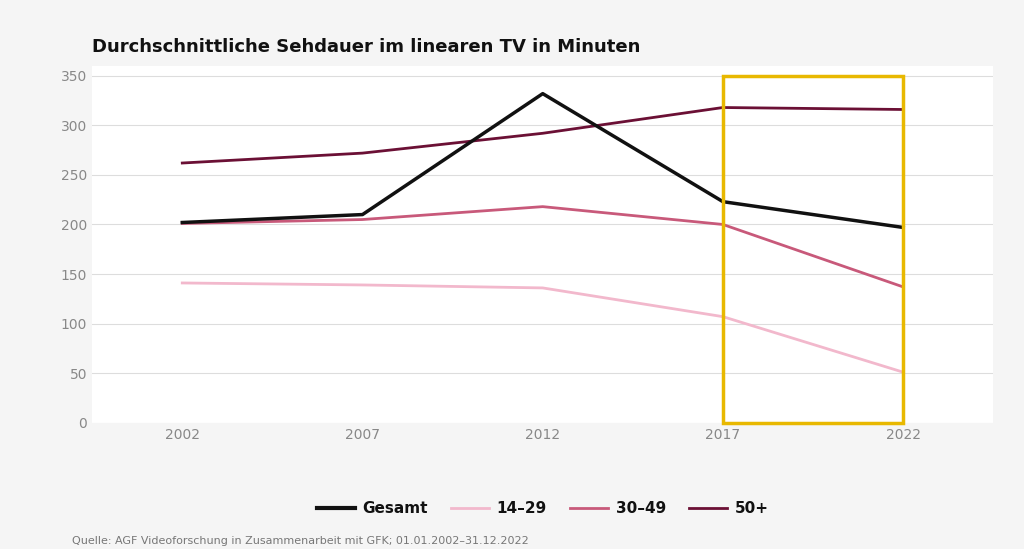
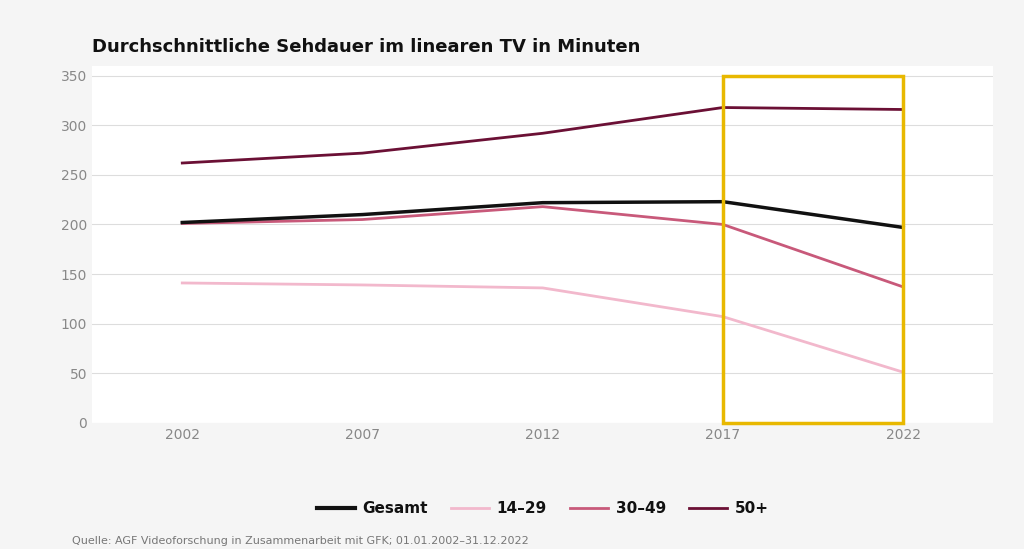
Gesamt/2012: 332 -> 222
